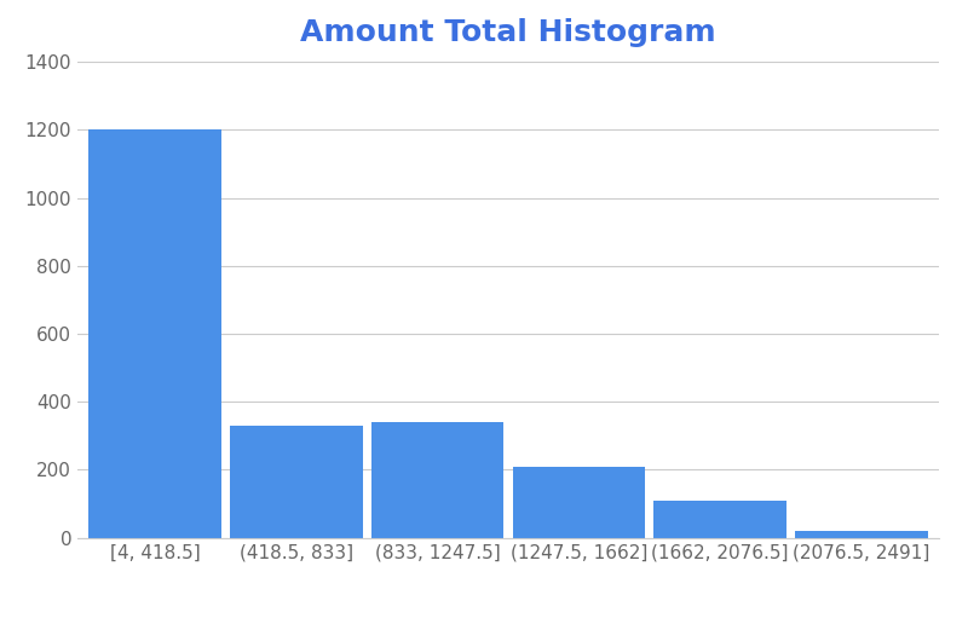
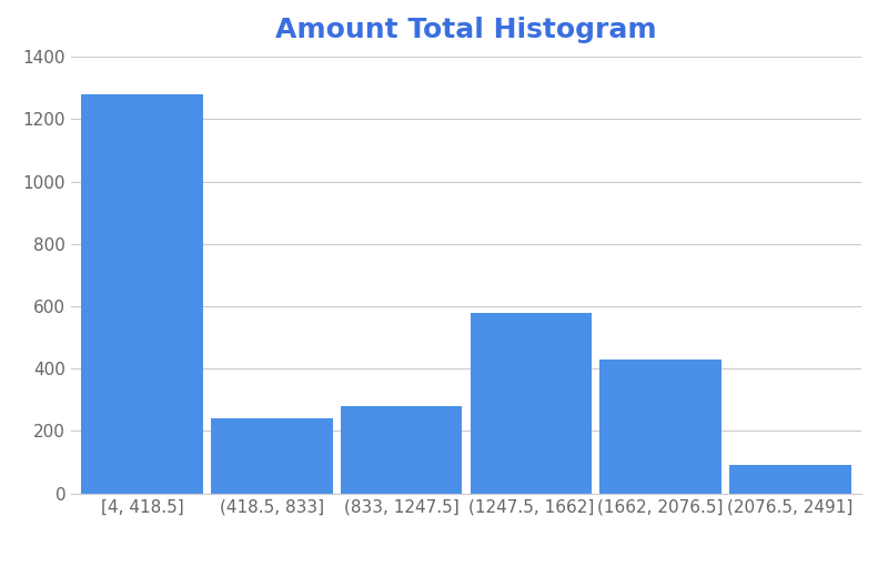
[4, 418.5]: 1200 -> 1280
(418.5, 833]: 330 -> 240
(833, 1247.5]: 340 -> 280
(1247.5, 1662]: 210 -> 580
(1662, 2076.5]: 110 -> 430
(2076.5, 2491]: 20 -> 90
